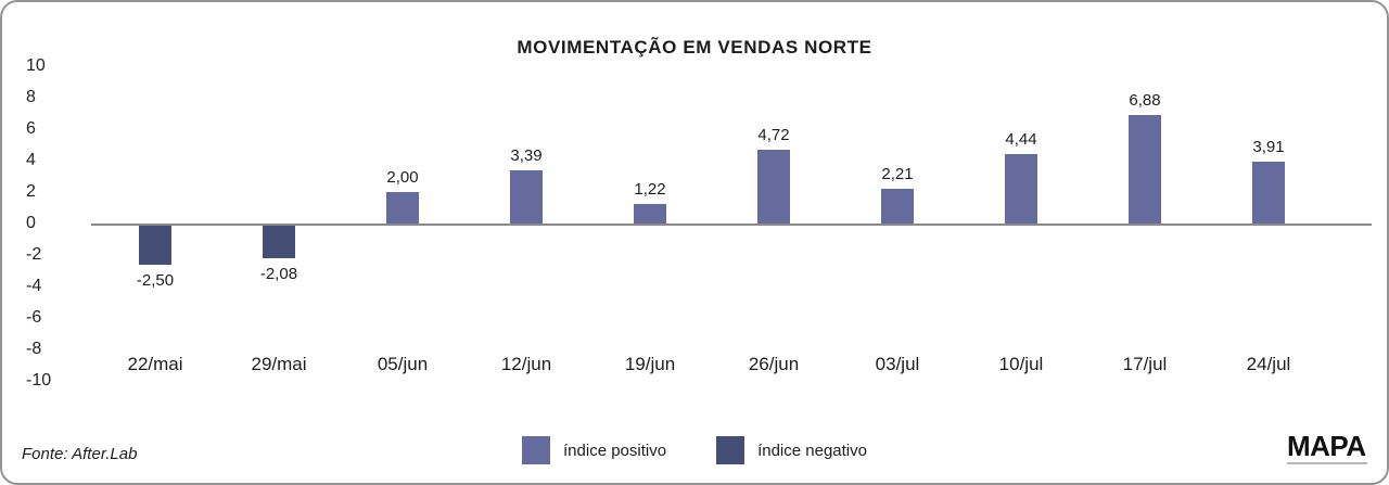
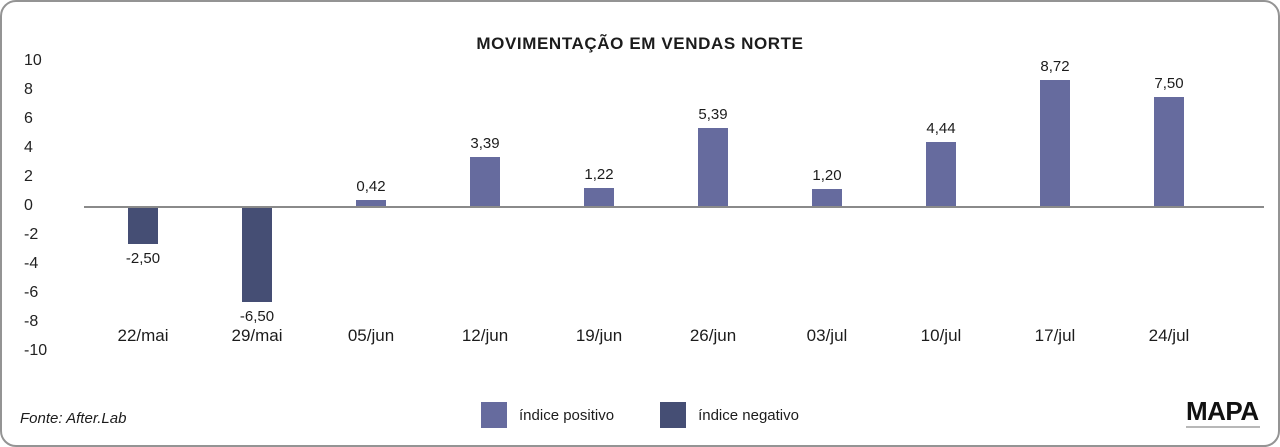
29/mai: -2,08 -> -6,50
05/jun: 2,00 -> 0,42
26/jun: 4,72 -> 5,39
03/jul: 2,21 -> 1,20
17/jul: 6,88 -> 8,72
24/jul: 3,91 -> 7,50
